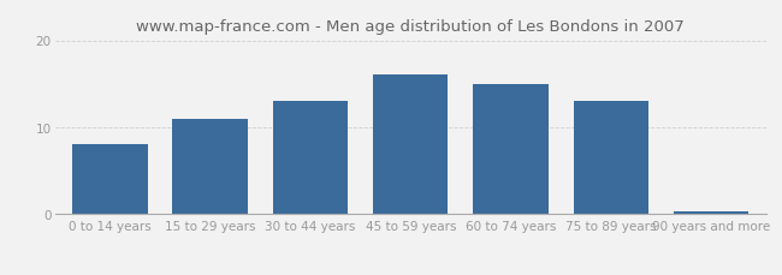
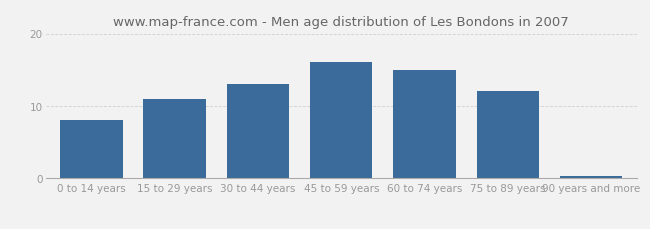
75 to 89 years: 13.0 -> 12.0
